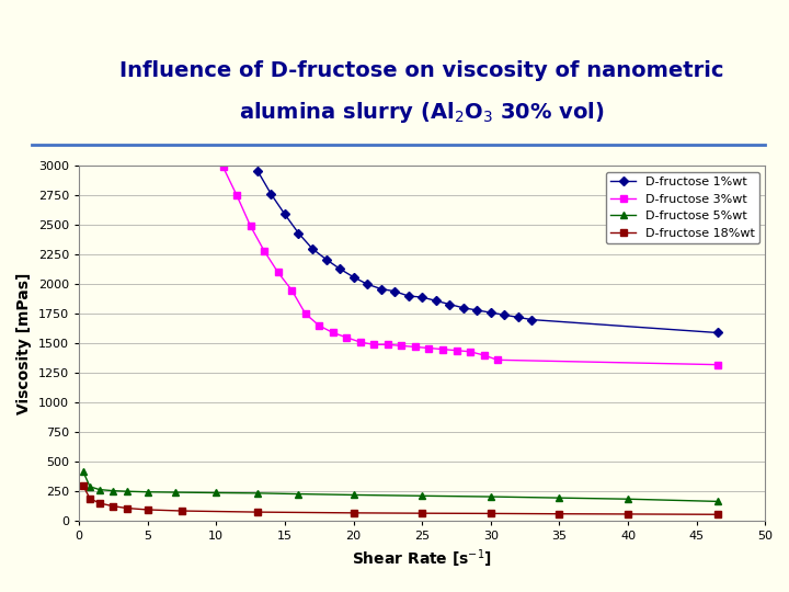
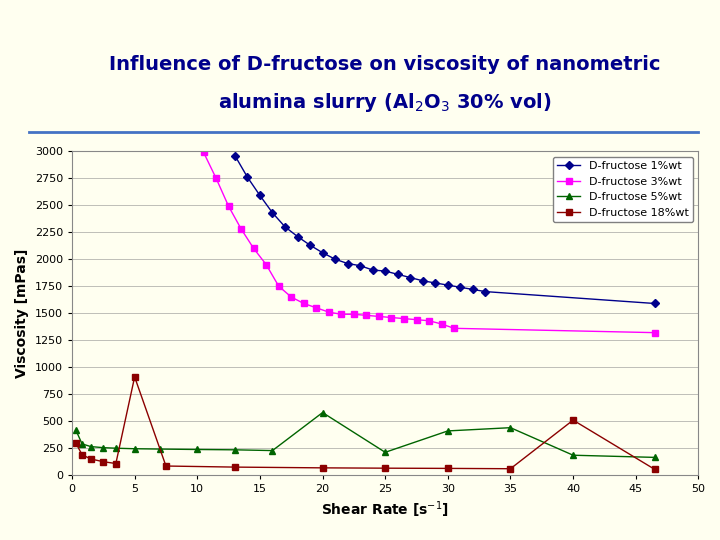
D-fructose 18%wt/5: 100 -> 910
D-fructose 5%wt/20: 220 -> 580
D-fructose 5%wt/30: 200 -> 410
D-fructose 5%wt/35: 200 -> 440
D-fructose 18%wt/40: 60 -> 510
